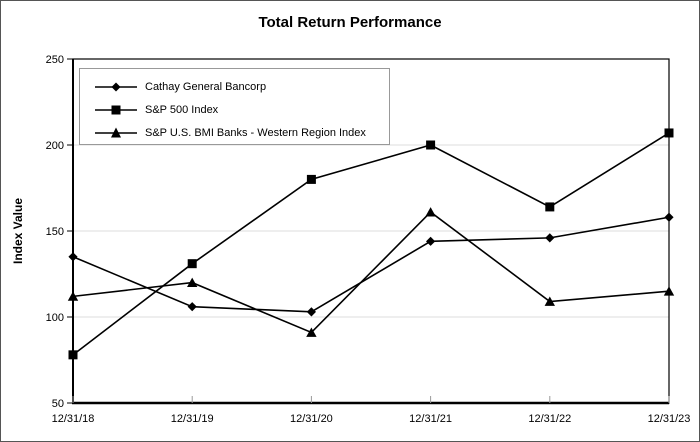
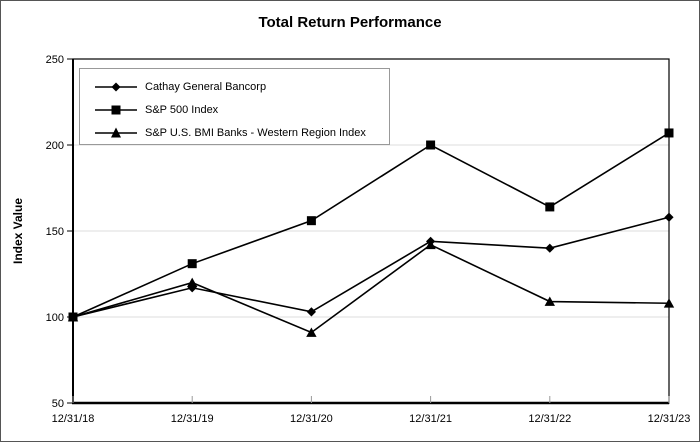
Cathay General Bancorp/12/31/18: 135 -> 100
S&P 500 Index/12/31/18: 78 -> 100
S&P U.S. BMI Banks - Western Region Index/12/31/18: 112 -> 100
Cathay General Bancorp/12/31/19: 106 -> 117
S&P 500 Index/12/31/20: 180 -> 156
S&P U.S. BMI Banks - Western Region Index/12/31/21: 161 -> 142
Cathay General Bancorp/12/31/22: 146 -> 140
S&P U.S. BMI Banks - Western Region Index/12/31/23: 115 -> 108
